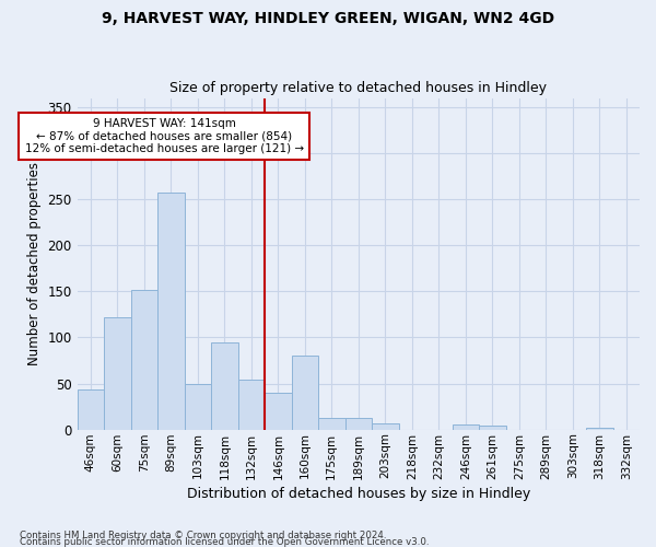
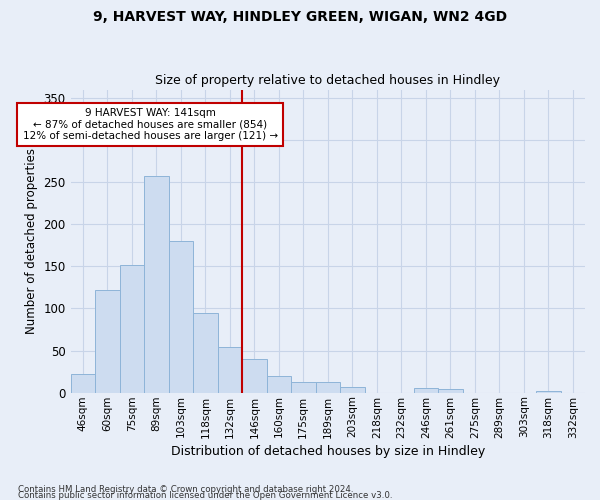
46sqm: 44 -> 22
103sqm: 50 -> 180
160sqm: 80 -> 20
